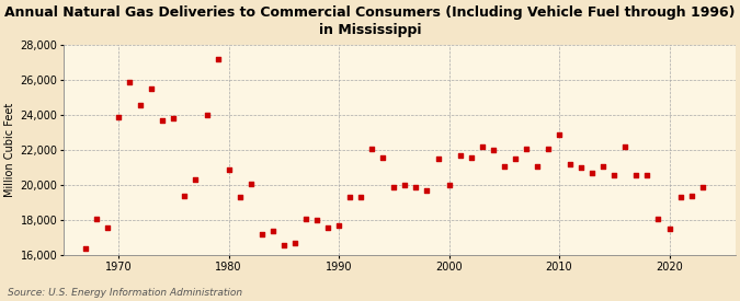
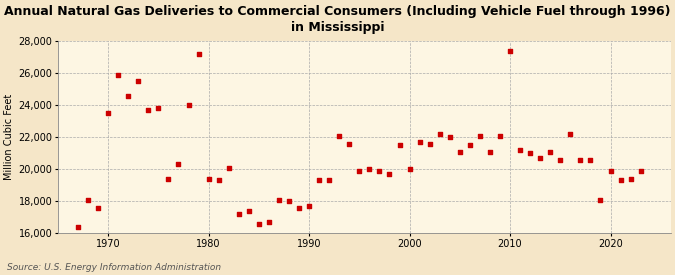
1970: 23,900 -> 23,500
1980: 20,900 -> 19,400
2010: 22,900 -> 27,400
2020: 17,500 -> 19,900
